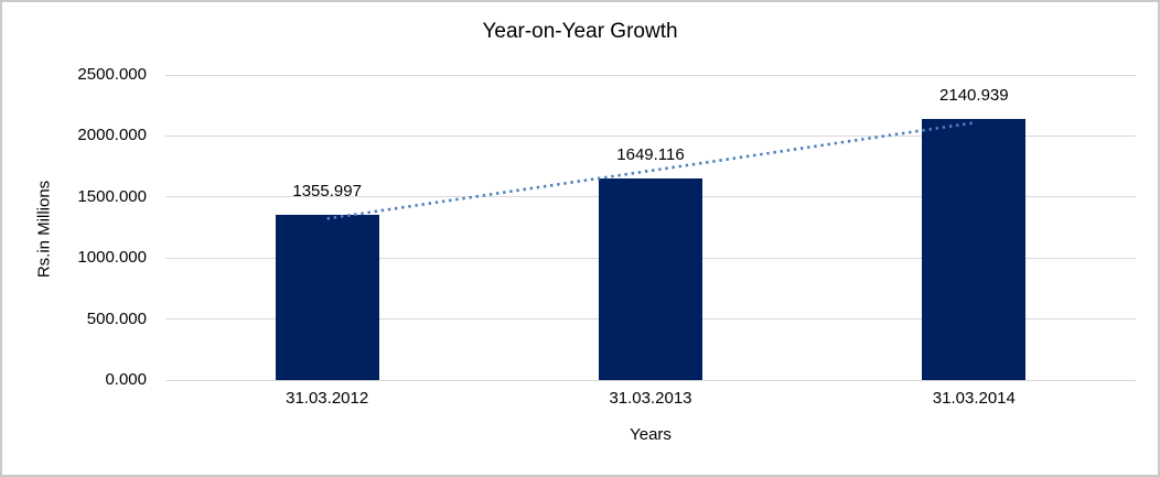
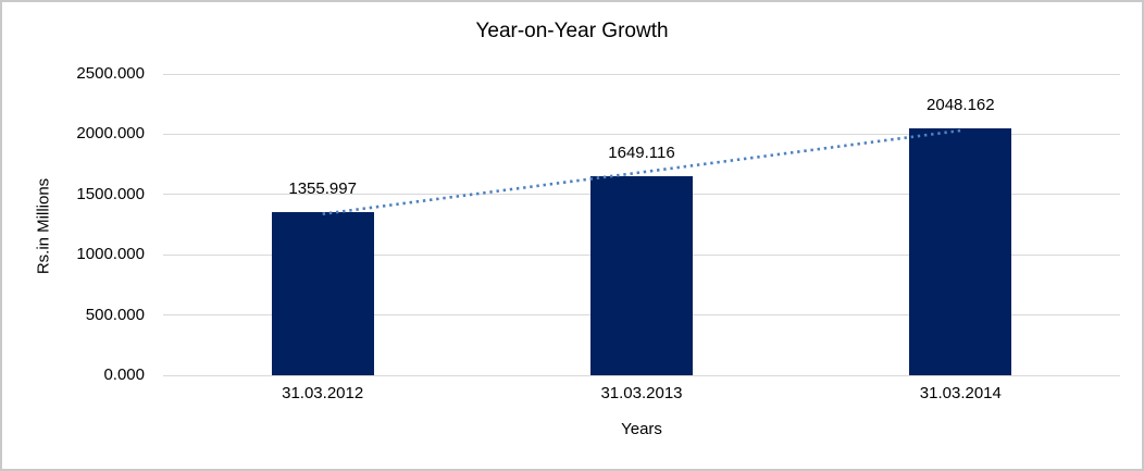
31.03.2014: 2140.939 -> 2048.162
